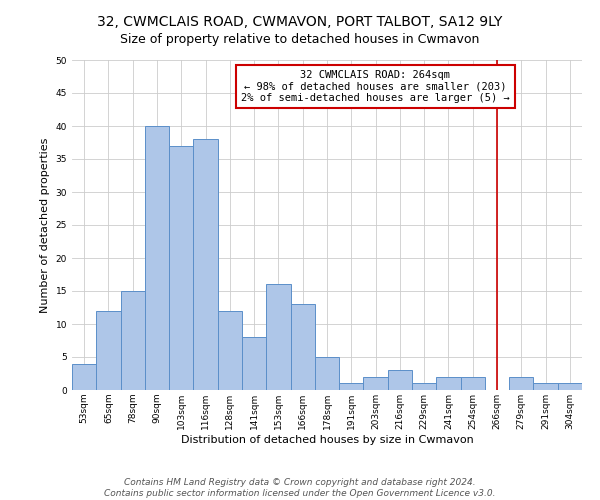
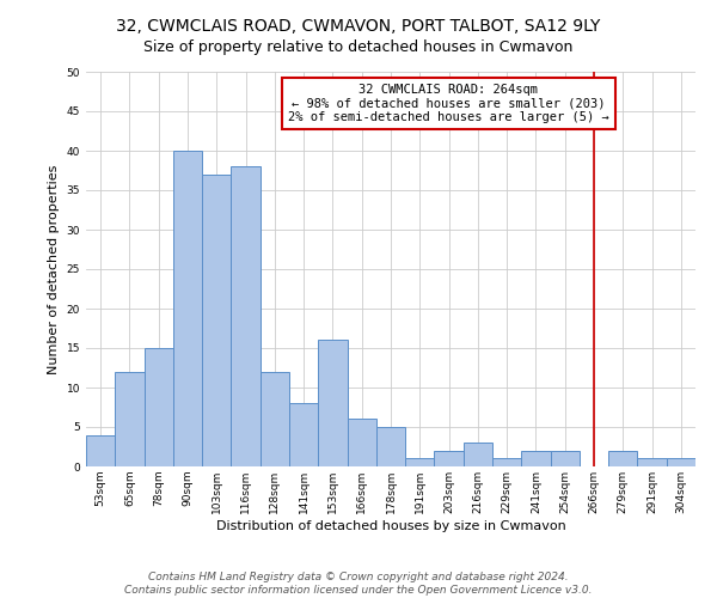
166sqm: 13 -> 6
